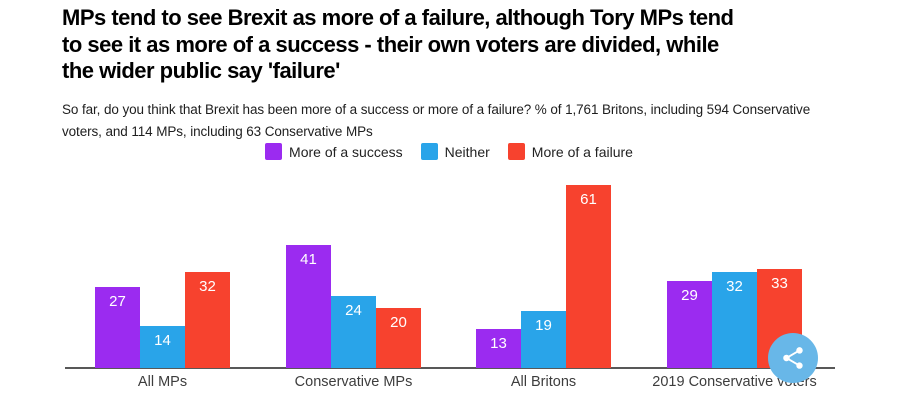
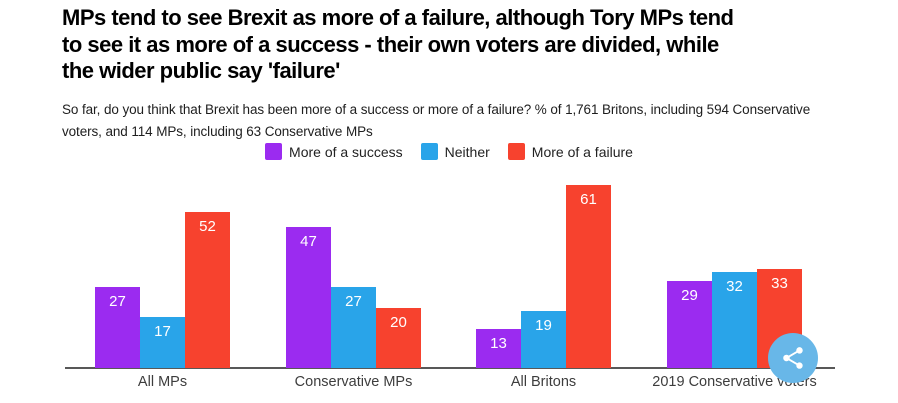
Neither/All MPs: 14 -> 17
More of a failure/All MPs: 32 -> 52
More of a success/Conservative MPs: 41 -> 47
Neither/Conservative MPs: 24 -> 27
